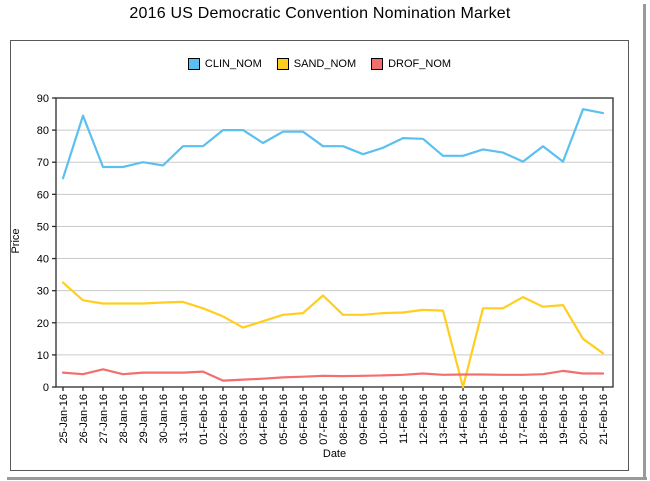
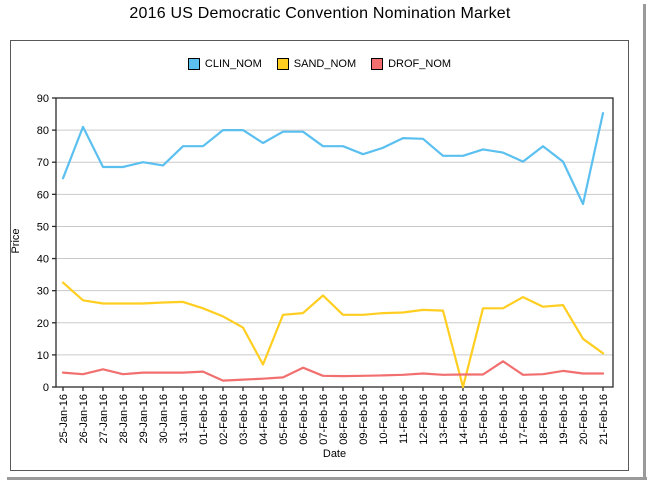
CLIN_NOM/26-Jan-16: 84 -> 81
SAND_NOM/04-Feb-16: 20 -> 7
DROF_NOM/06-Feb-16: 3 -> 6
DROF_NOM/16-Feb-16: 4 -> 8
CLIN_NOM/20-Feb-16: 86 -> 57
